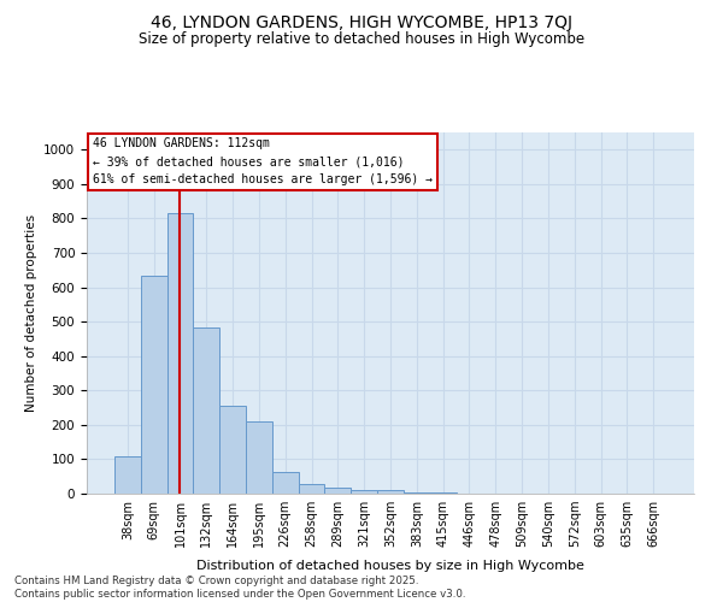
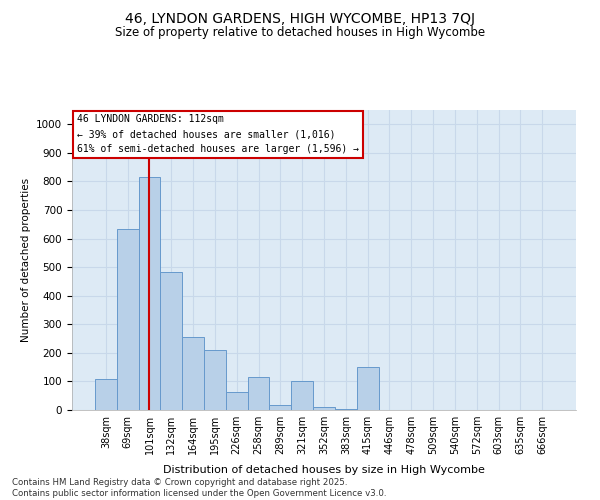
258sqm: 27 -> 115
321sqm: 12 -> 100
415sqm: 5 -> 150
